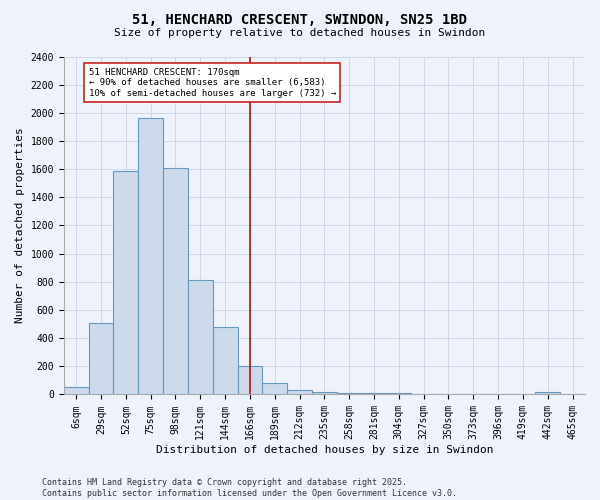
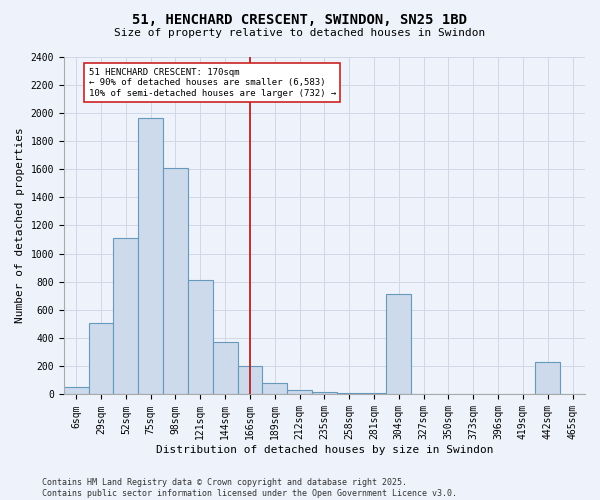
52sqm: 1590 -> 1110
144sqm: 480 -> 370
304sqm: 10 -> 710
442sqm: 20 -> 230
